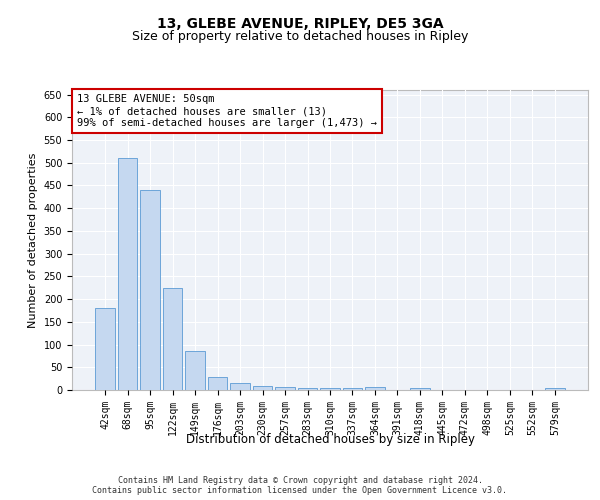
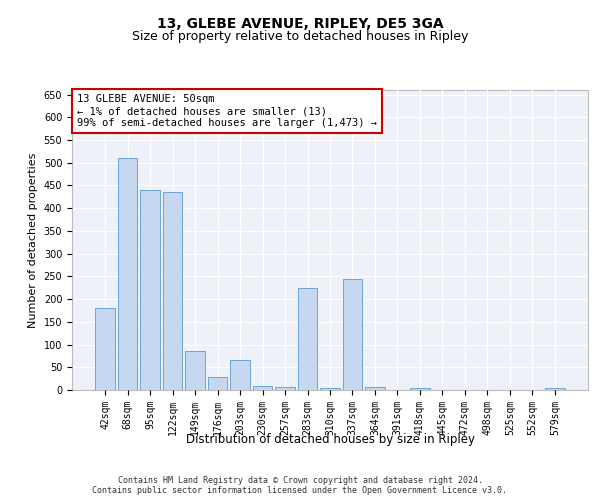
122sqm: 225 -> 435
203sqm: 15 -> 65
283sqm: 5 -> 225
337sqm: 5 -> 245
